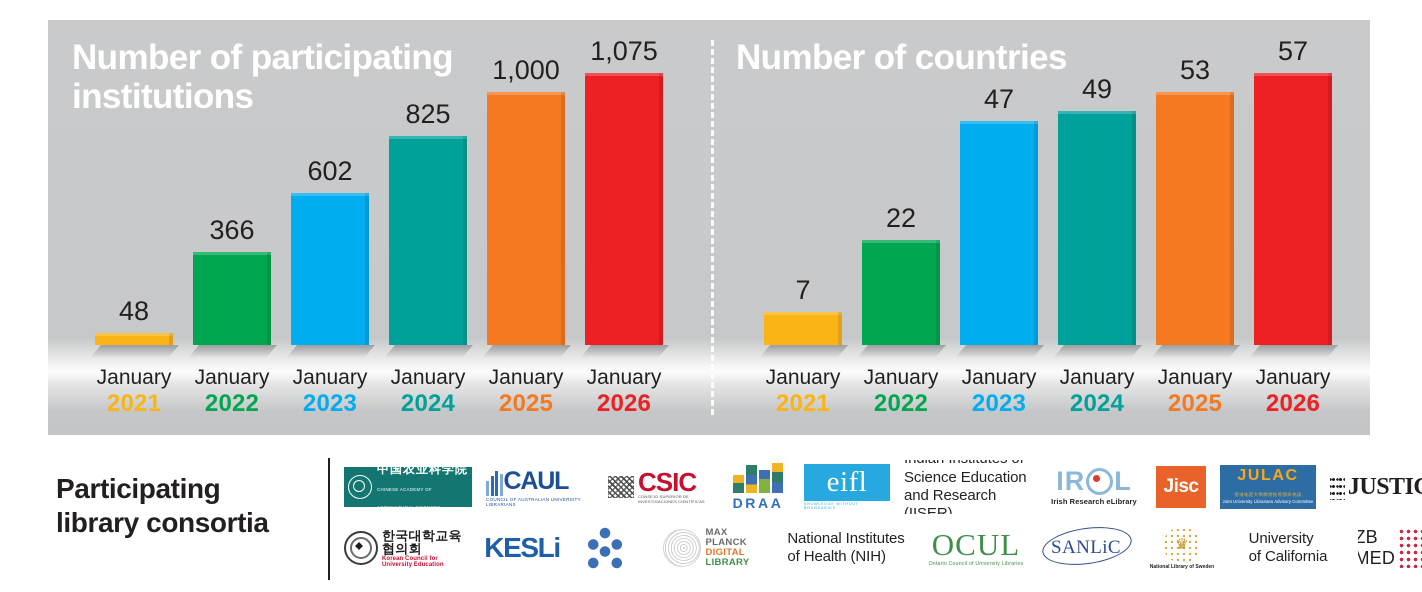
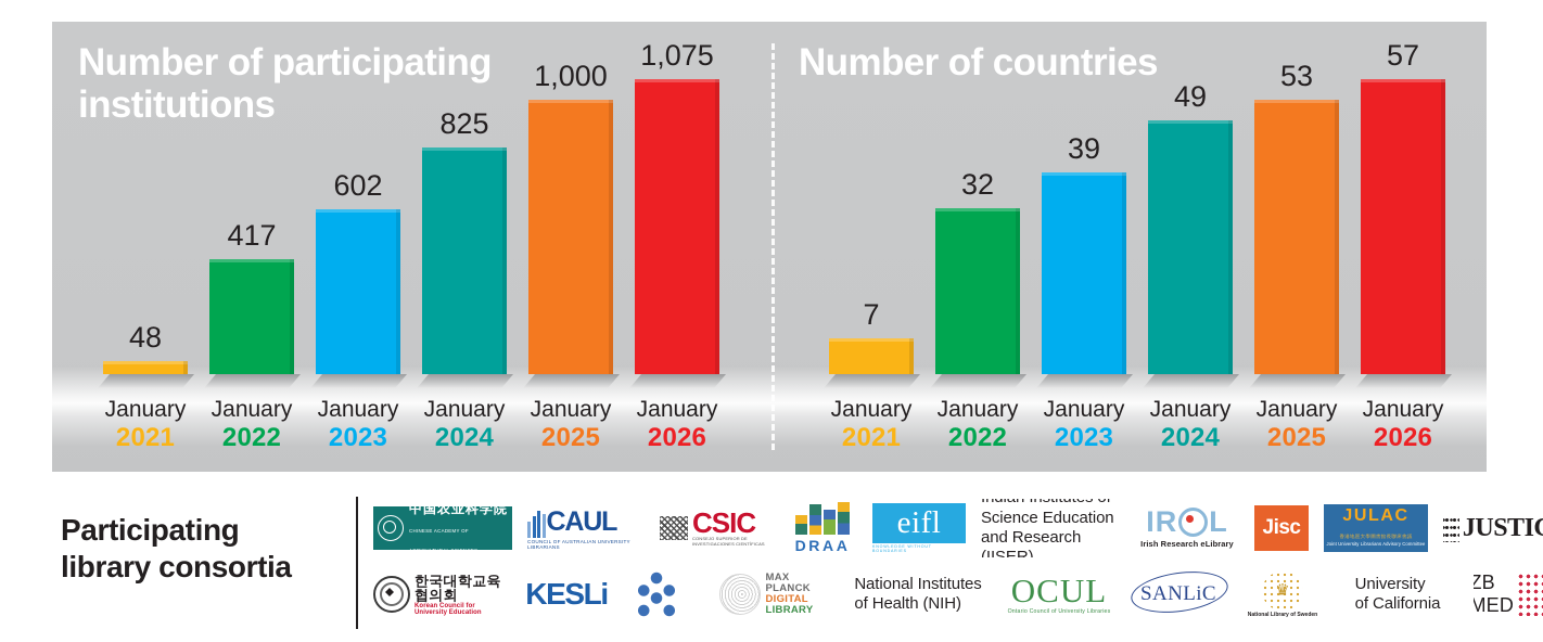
Number of participating institutions/January 2022: 366 -> 417
Number of countries/January 2022: 22 -> 32
Number of countries/January 2023: 47 -> 39
